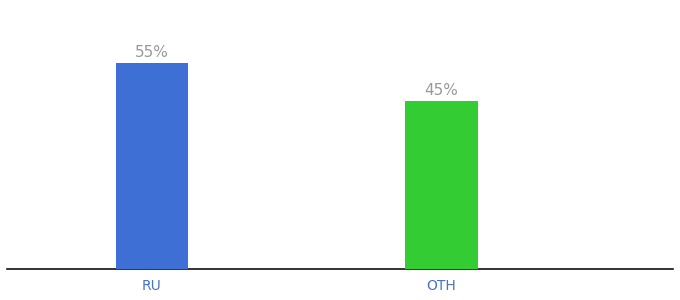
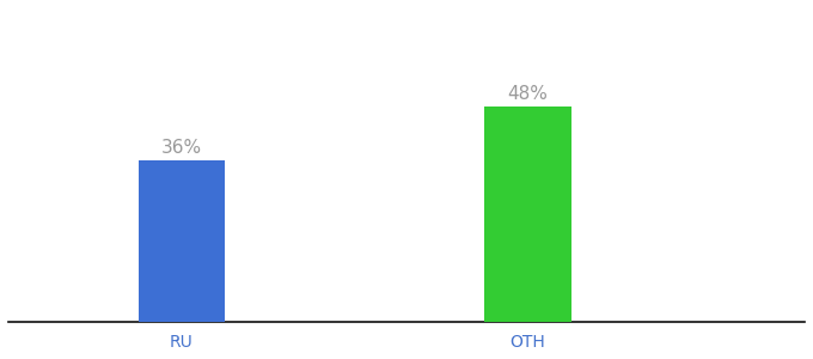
RU: 55% -> 36%
OTH: 45% -> 48%
